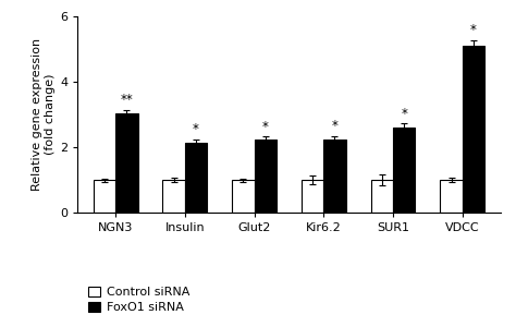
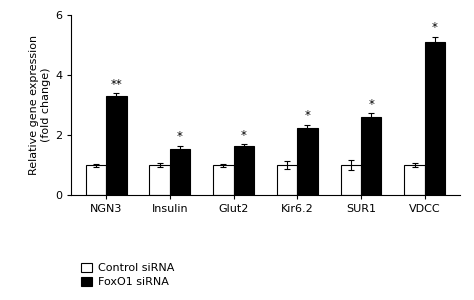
FoxO1 siRNA/NGN3: 3.05 -> 3.30
FoxO1 siRNA/Insulin: 2.15 -> 1.55
FoxO1 siRNA/Glut2: 2.25 -> 1.62
